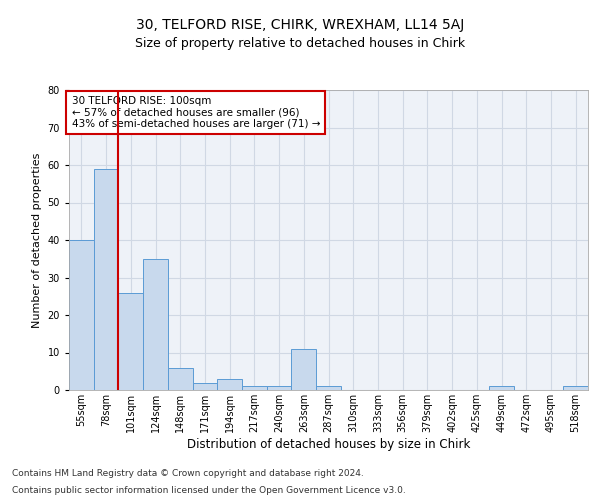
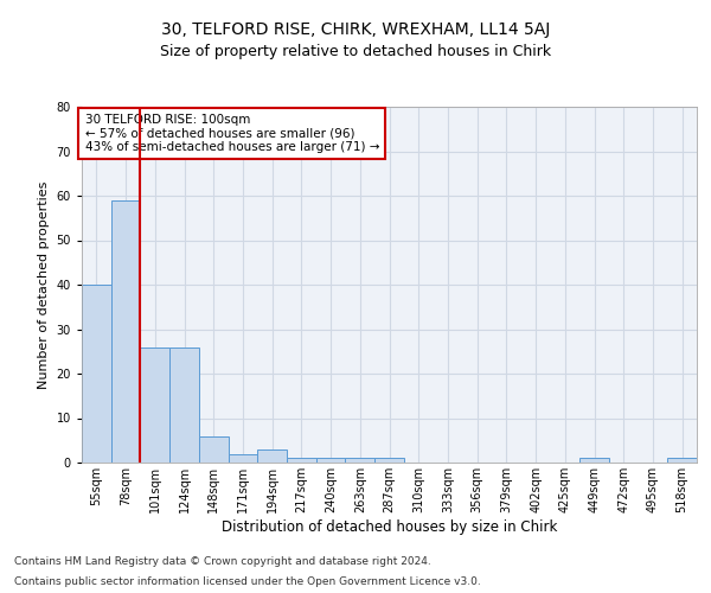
124sqm: 35 -> 26
263sqm: 11 -> 1
